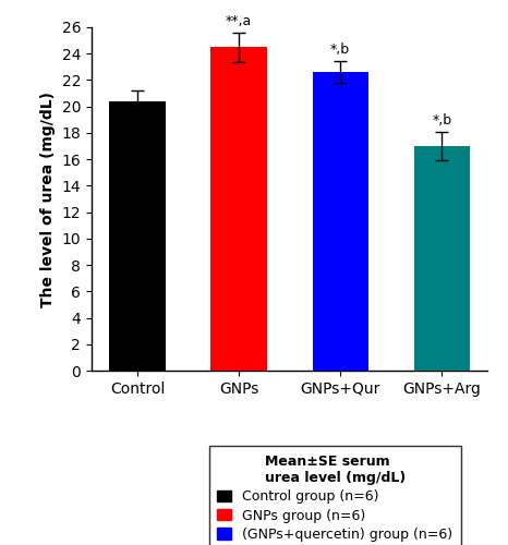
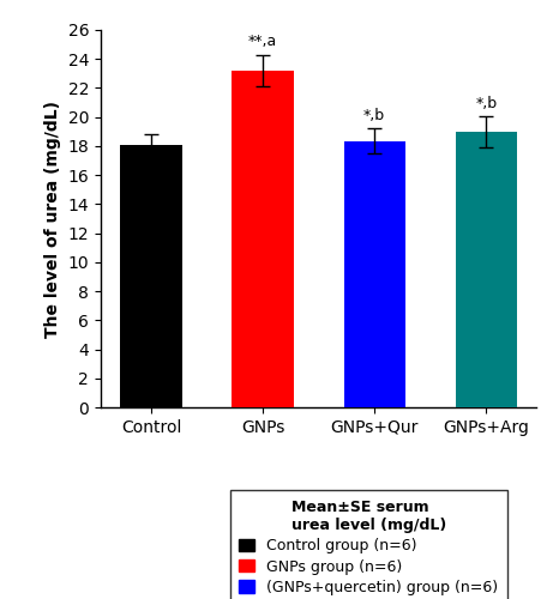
Control: 20.4 -> 18.1
GNPs: 24.5 -> 23.2
GNPs+Qur: 22.6 -> 18.4
GNPs+Arg: 17.0 -> 19.0
